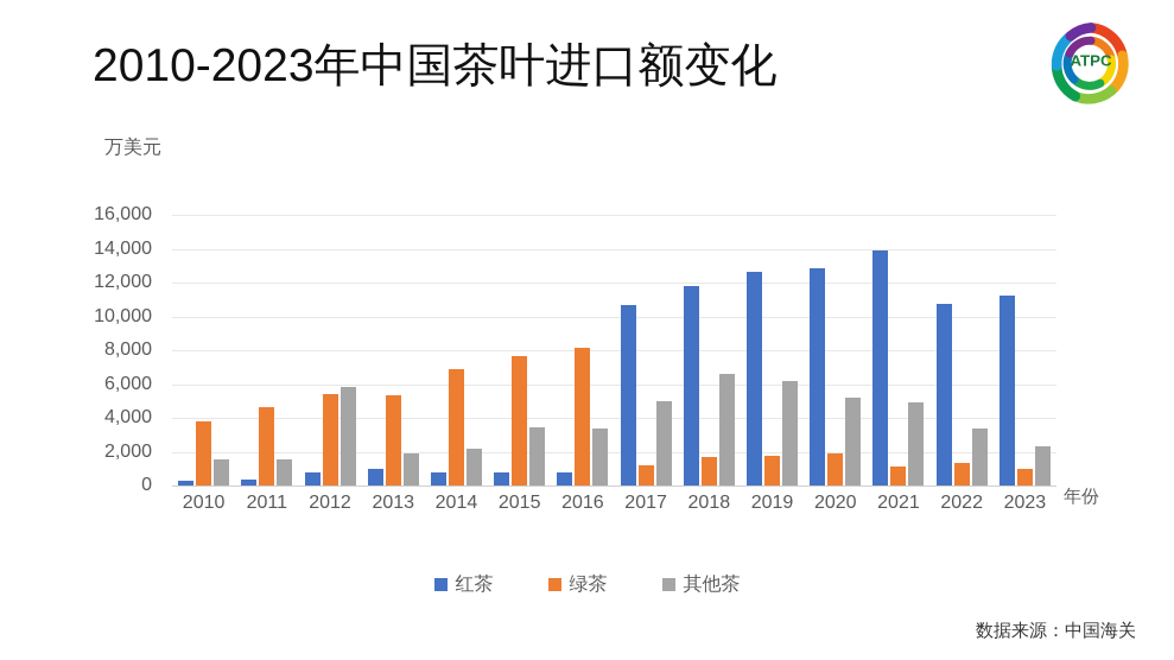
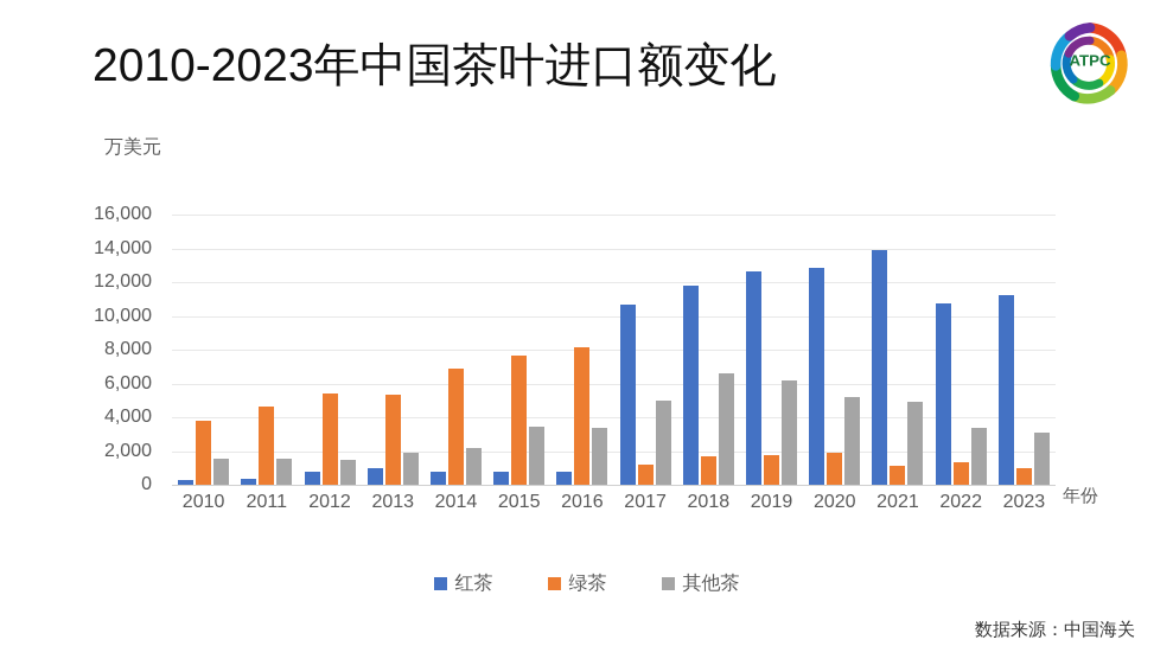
其他茶/2012: 5800 -> 1500
其他茶/2023: 2300 -> 3100
